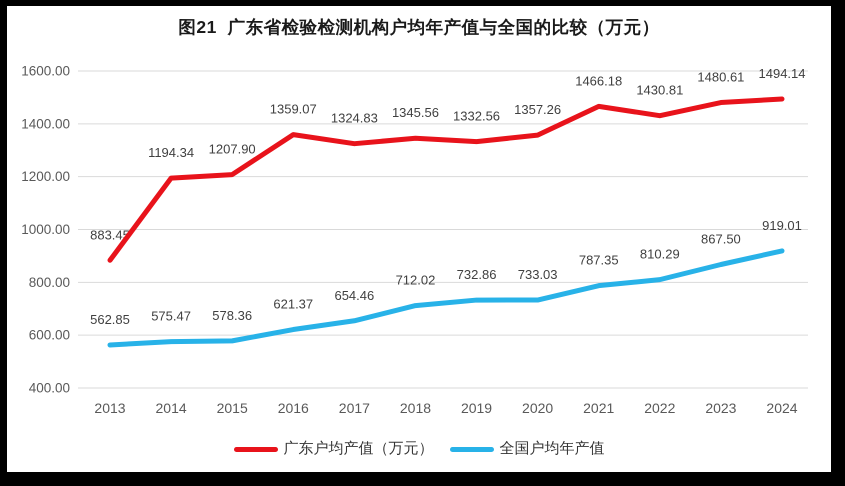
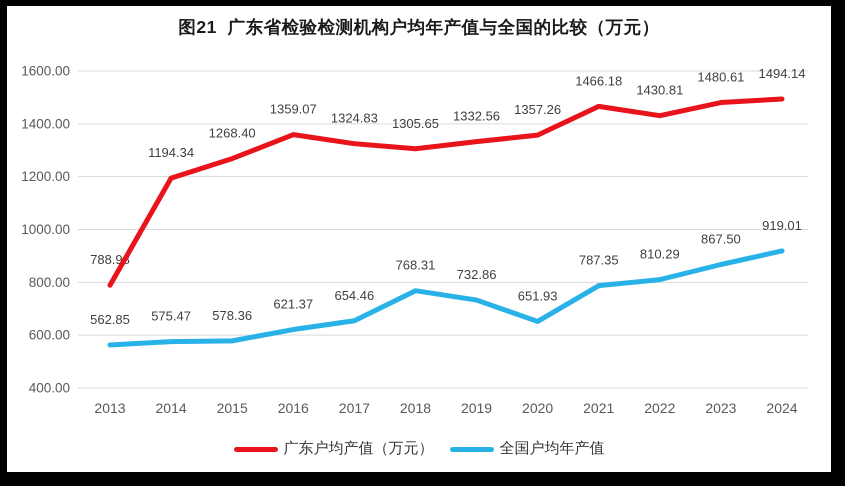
广东户均产值（万元）/2013: 883.45 -> 788.98
广东户均产值（万元）/2015: 1207.90 -> 1268.40
广东户均产值（万元）/2018: 1345.56 -> 1305.65
全国户均年产值/2018: 712.02 -> 768.31
全国户均年产值/2020: 733.03 -> 651.93
